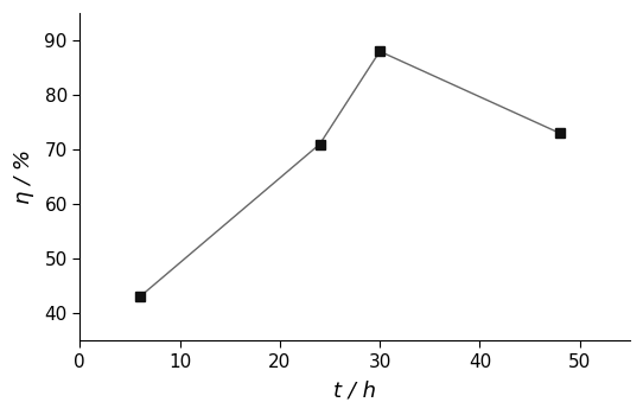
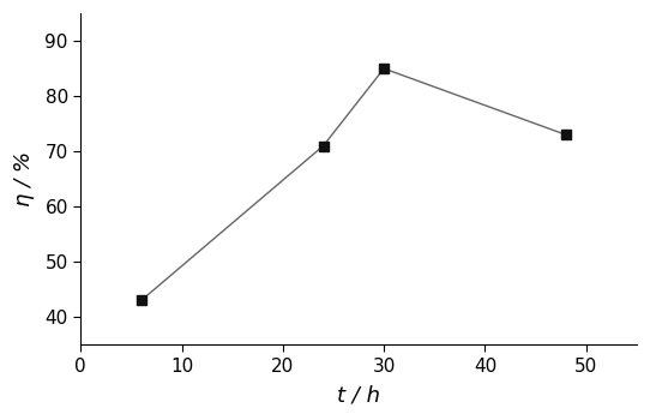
30: 88 -> 85
